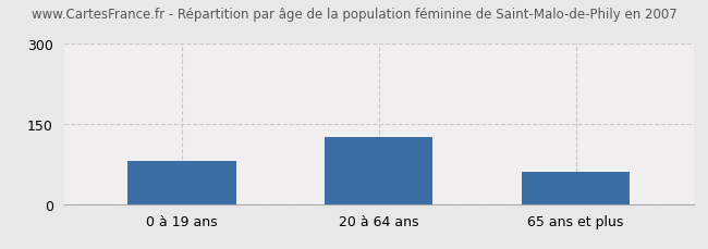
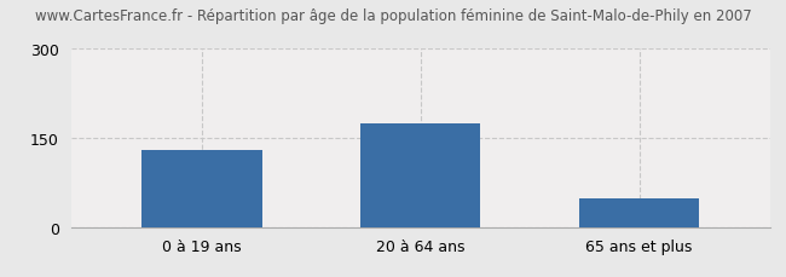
0 à 19 ans: 80 -> 130
20 à 64 ans: 125 -> 175
65 ans et plus: 60 -> 48
